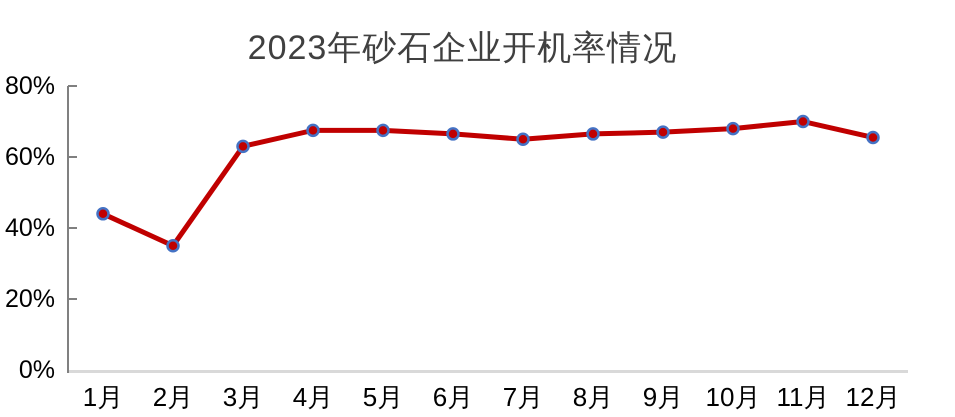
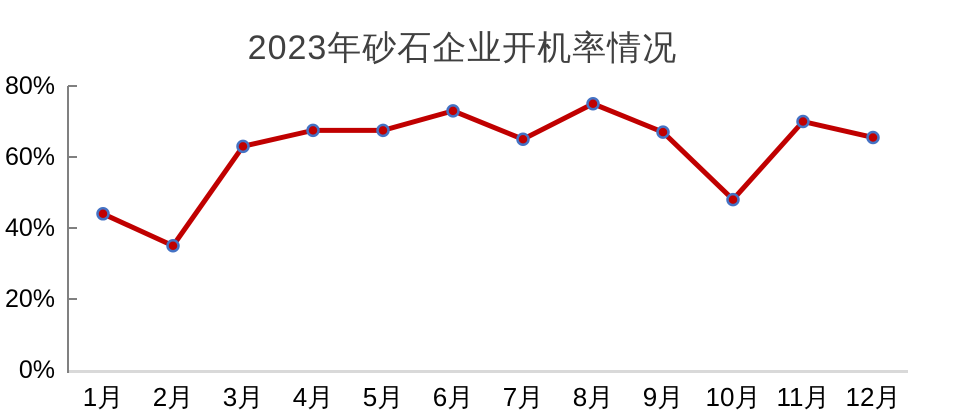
6月: 66% -> 73%
8月: 66% -> 75%
10月: 68% -> 48%
